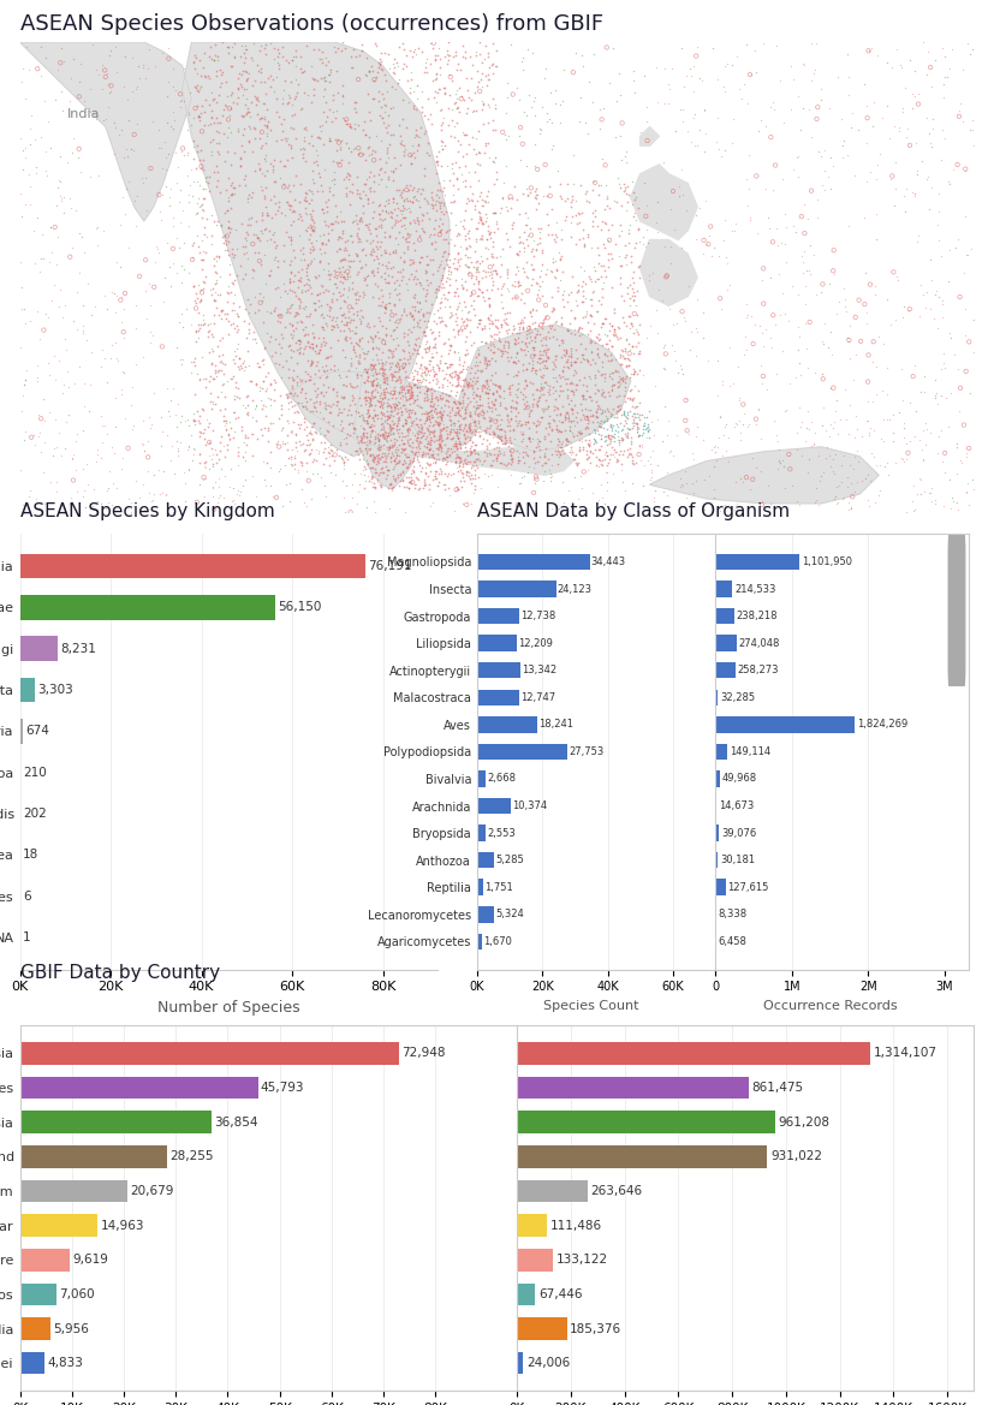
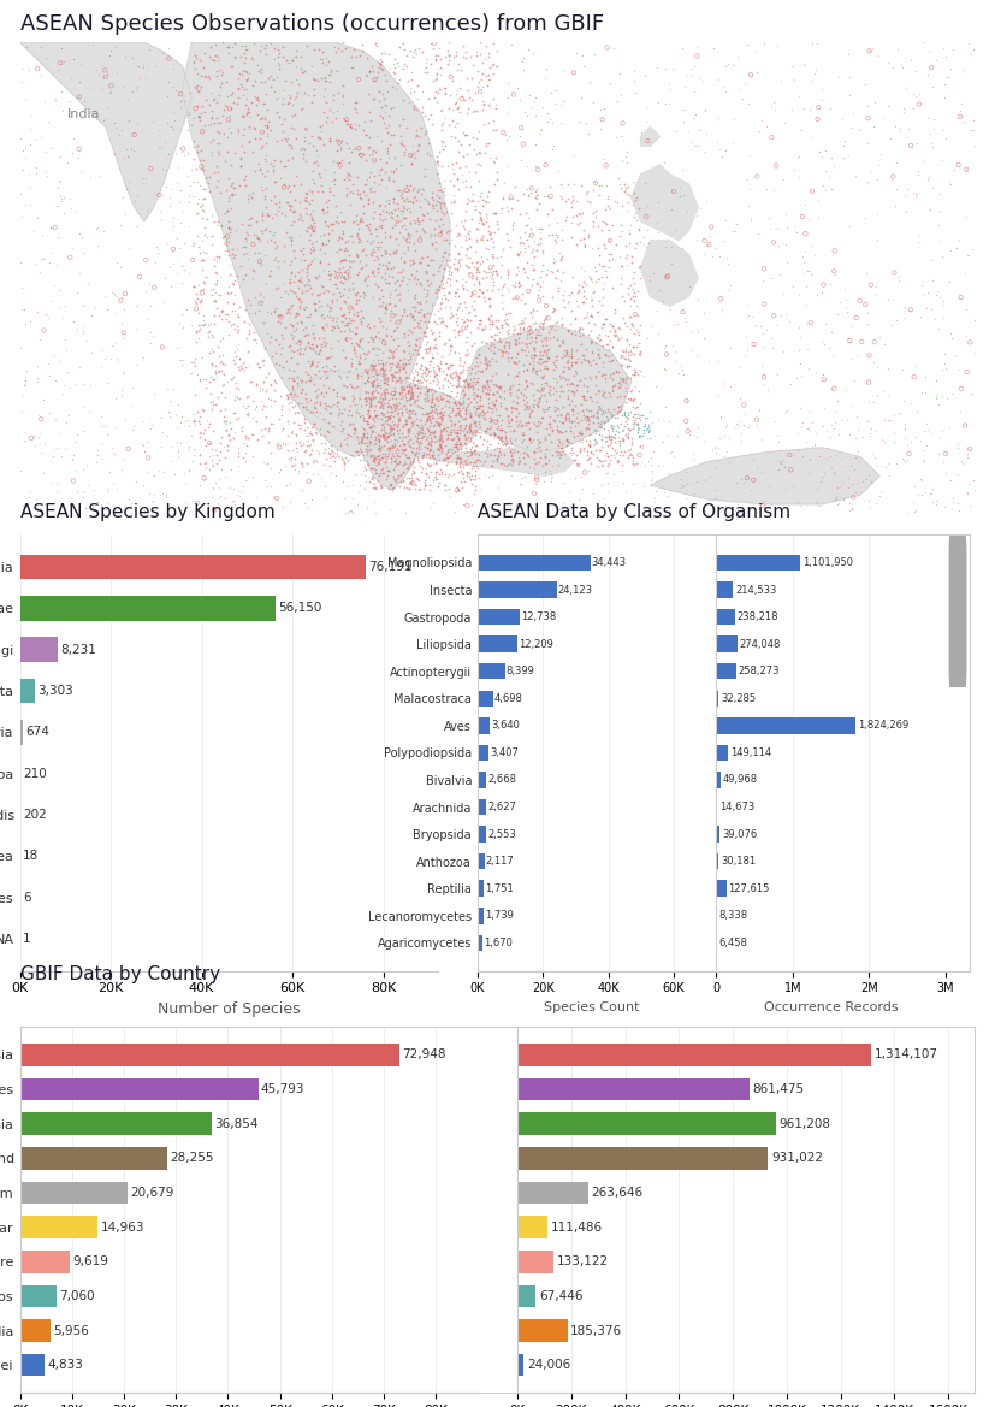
ASEAN Data by Class of Organism/Actinopterygii: 13,342 -> 8,399
ASEAN Data by Class of Organism/Malacostraca: 12,747 -> 4,698
ASEAN Data by Class of Organism/Aves: 18,241 -> 3,640
ASEAN Data by Class of Organism/Polypodiopsida: 27,753 -> 3,407
ASEAN Data by Class of Organism/Arachnida: 10,374 -> 2,627
ASEAN Data by Class of Organism/Anthozoa: 5,285 -> 2,117
ASEAN Data by Class of Organism/Lecanoromycetes: 5,324 -> 1,739
